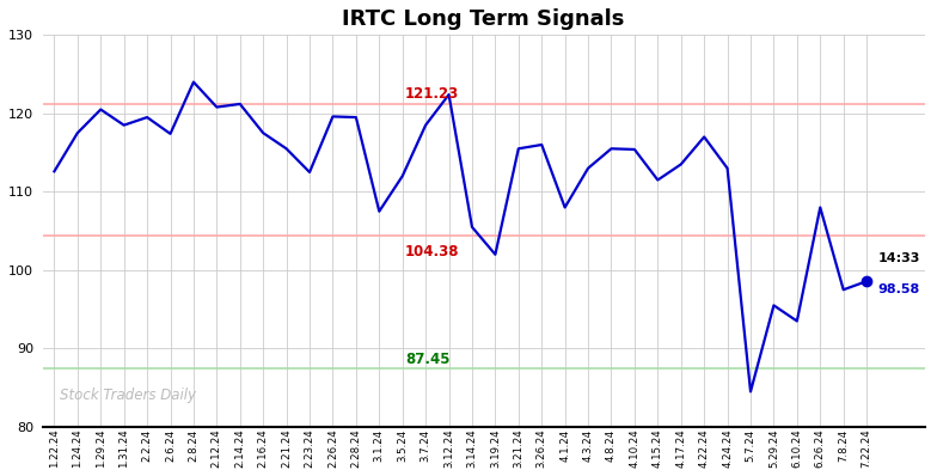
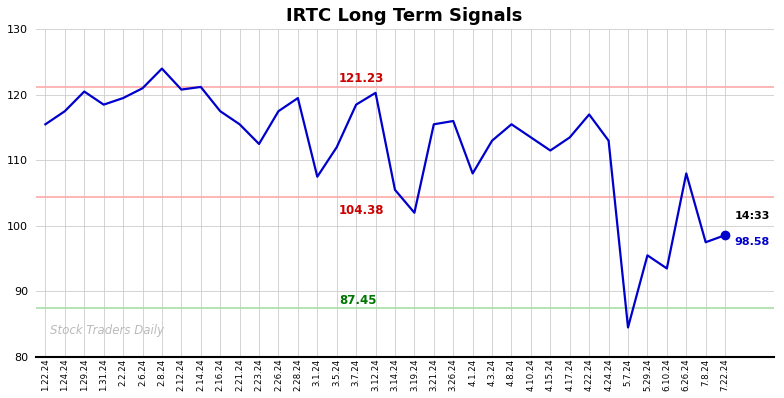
1.22.24: 112.6 -> 115.5
2.6.24: 117.4 -> 121.0
2.26.24: 119.6 -> 117.5
3.12.24: 122.4 -> 120.3
4.10.24: 115.4 -> 113.5
